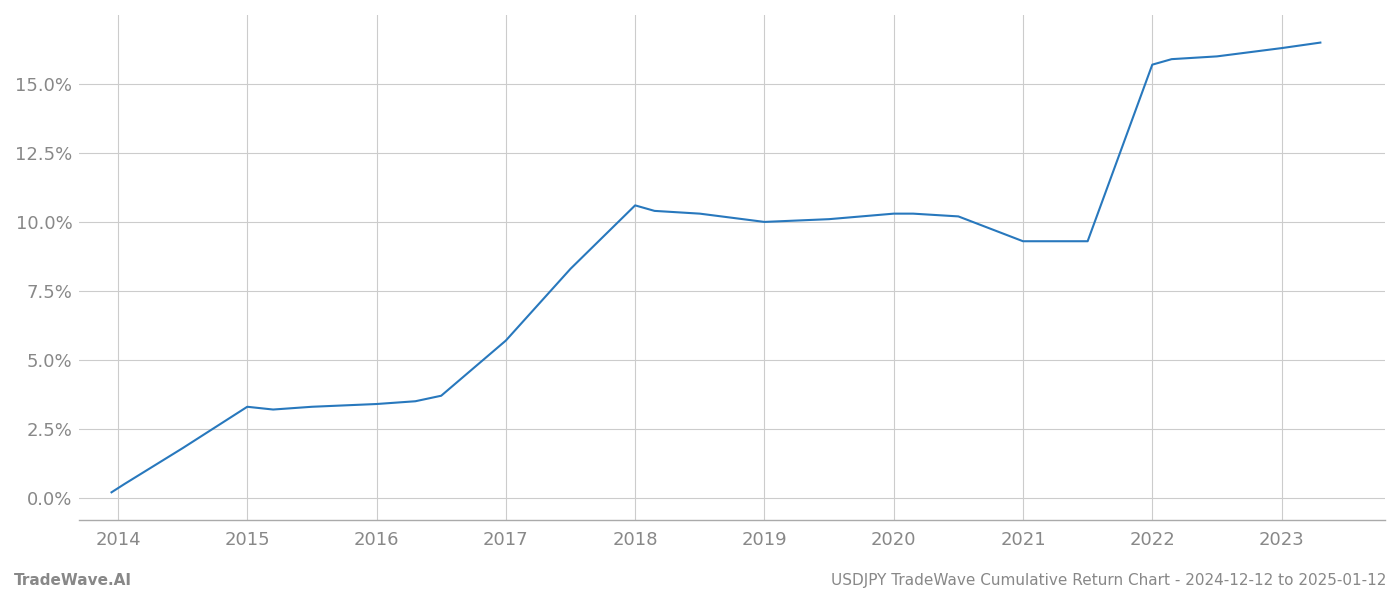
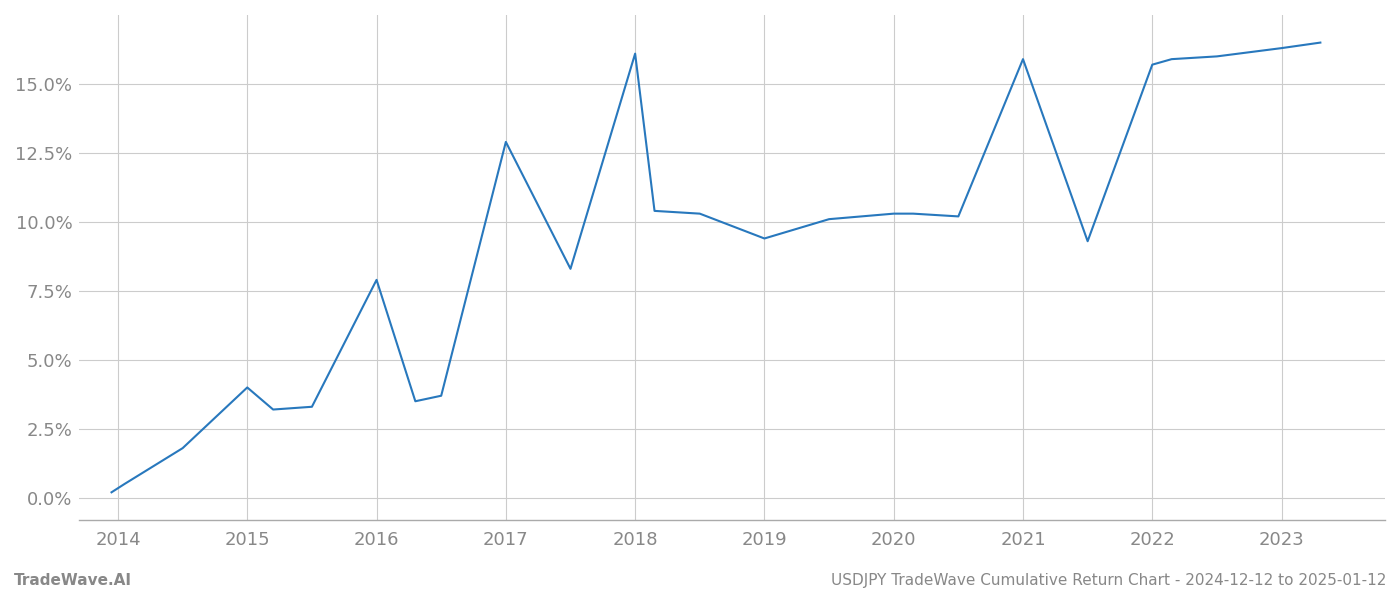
2015: 3.3% -> 4.0%
2016: 3.4% -> 7.9%
2017: 5.7% -> 12.9%
2018: 10.6% -> 16.1%
2019: 10.0% -> 9.4%
2021: 9.3% -> 15.9%
